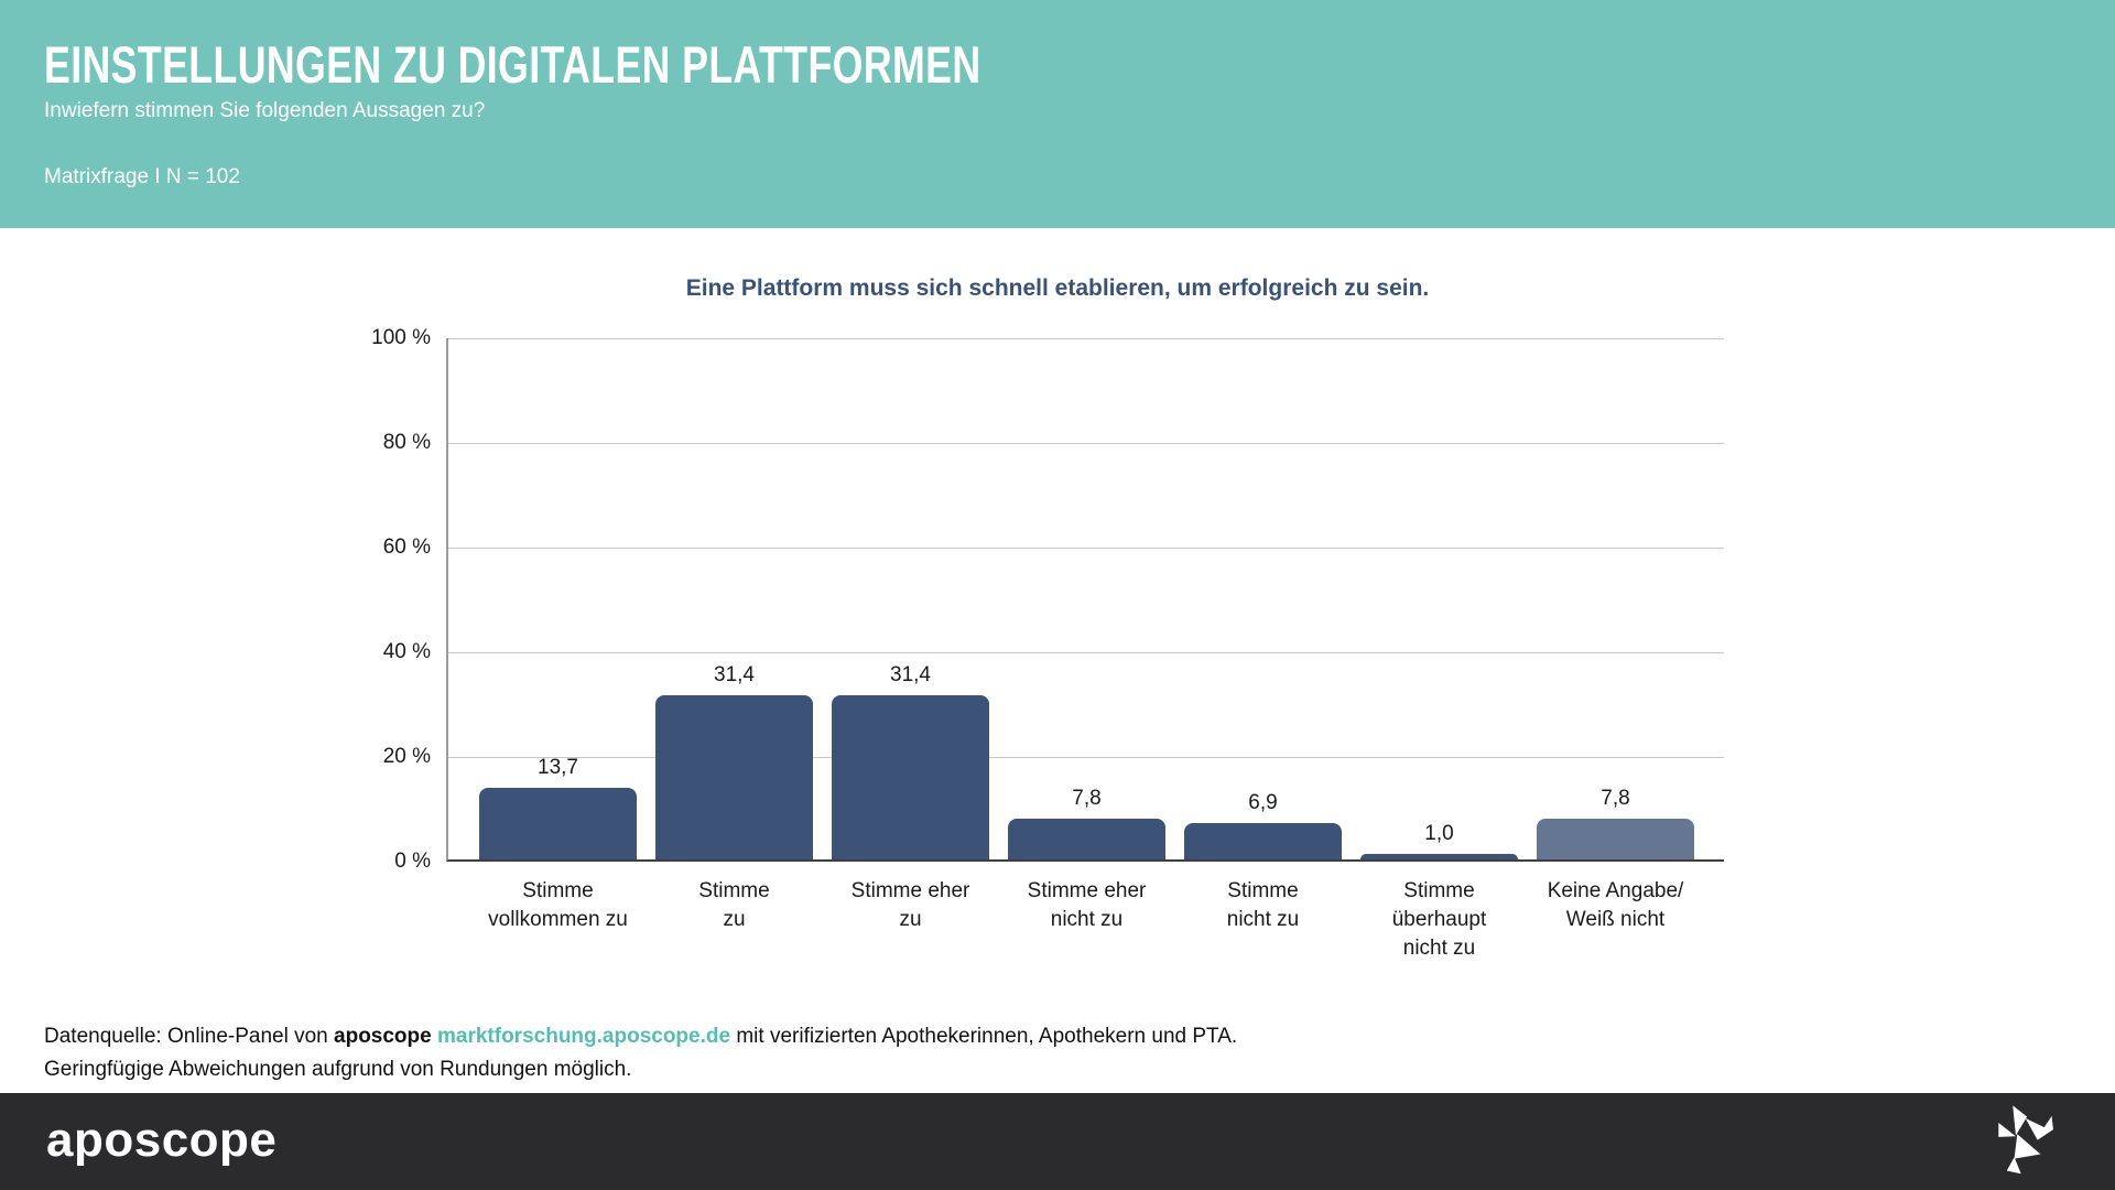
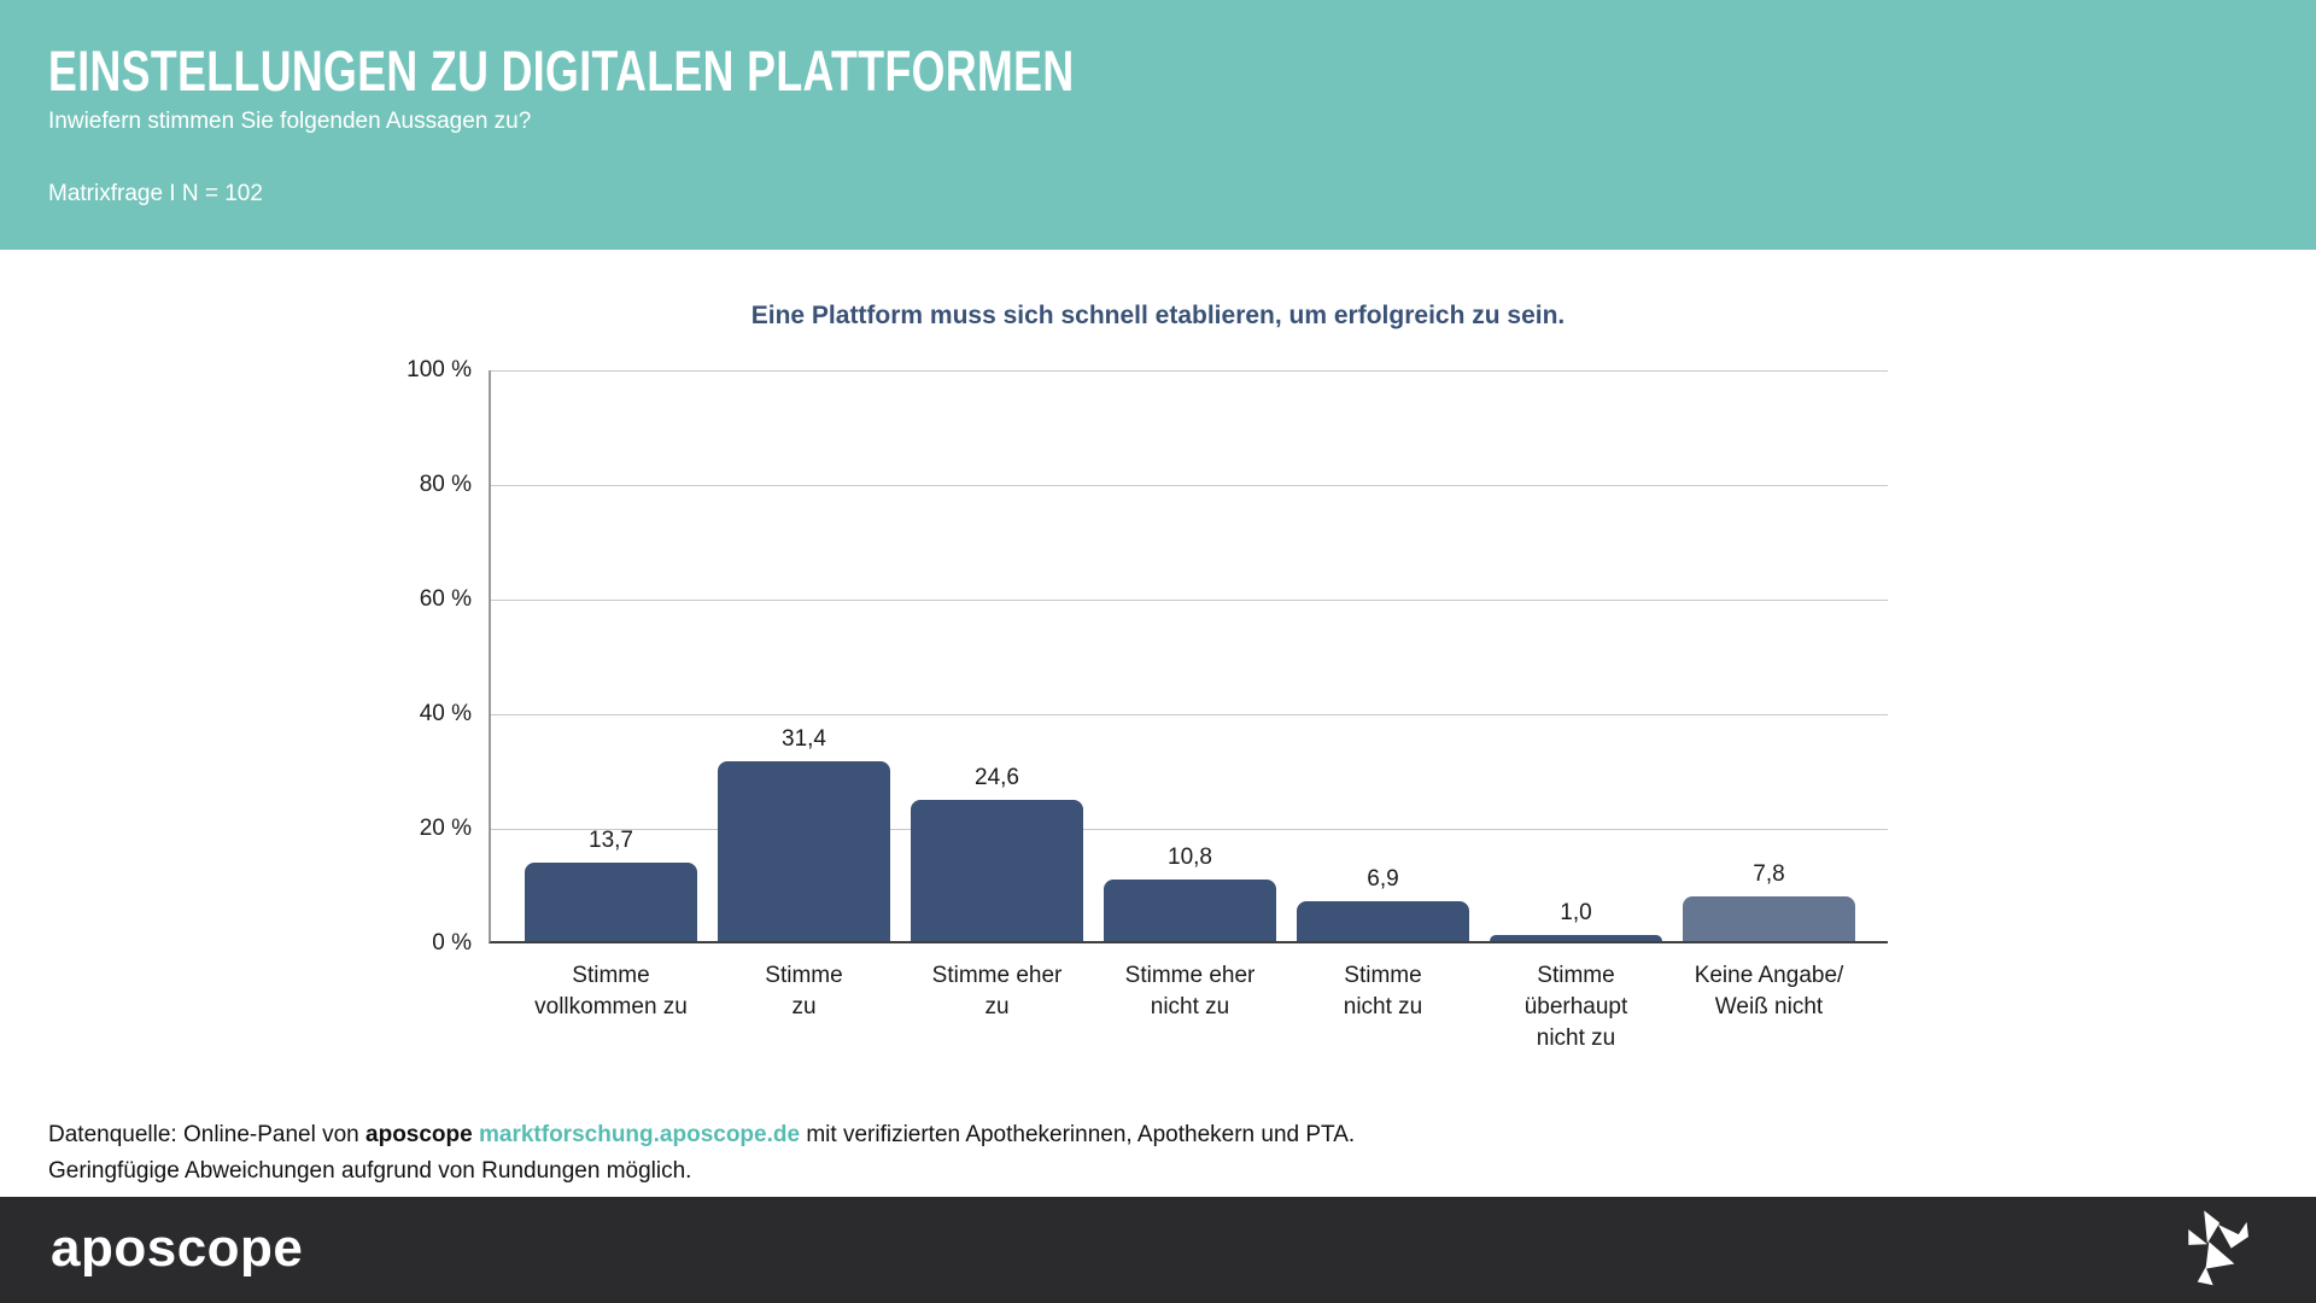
Stimme eher zu: 31,4 -> 24,6
Stimme eher nicht zu: 7,8 -> 10,8
